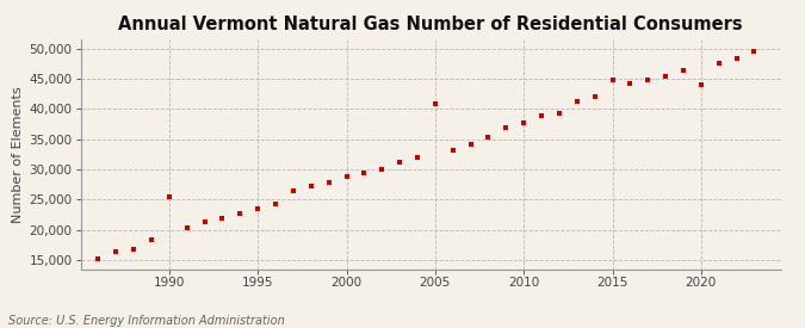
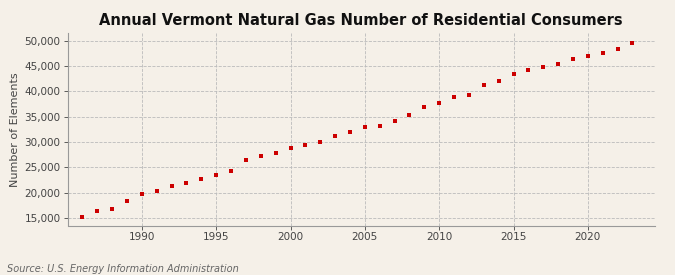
1990: 25,400 -> 19,700
2005: 40,800 -> 32,900
2015: 44,800 -> 43,500
2020: 44,000 -> 47,000
